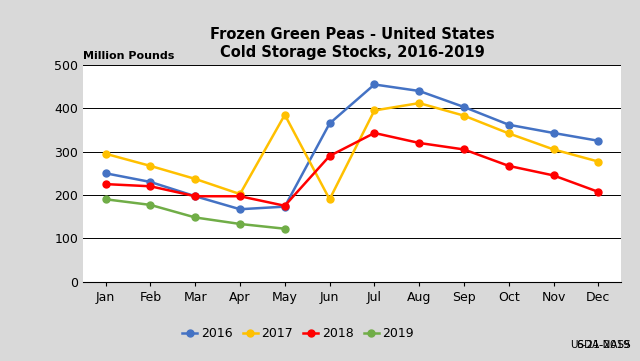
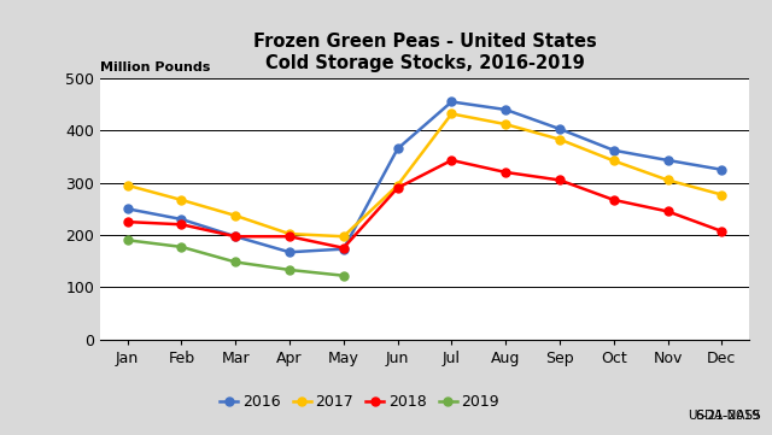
2017/May: 385 -> 197
2017/Jun: 190 -> 295
2017/Jul: 395 -> 432
